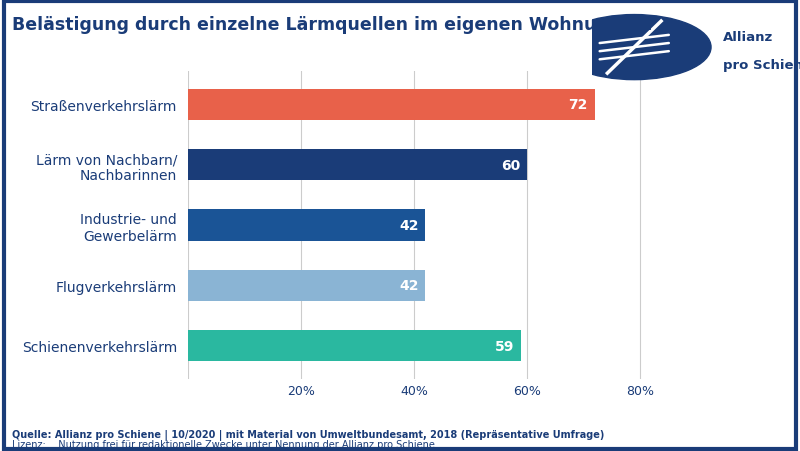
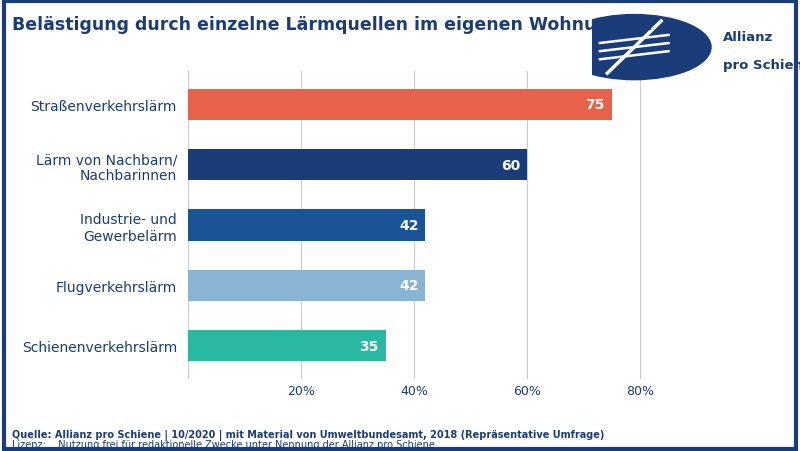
Straßenverkehrslärm: 72 -> 75
Schienenverkehrslärm: 59 -> 35
